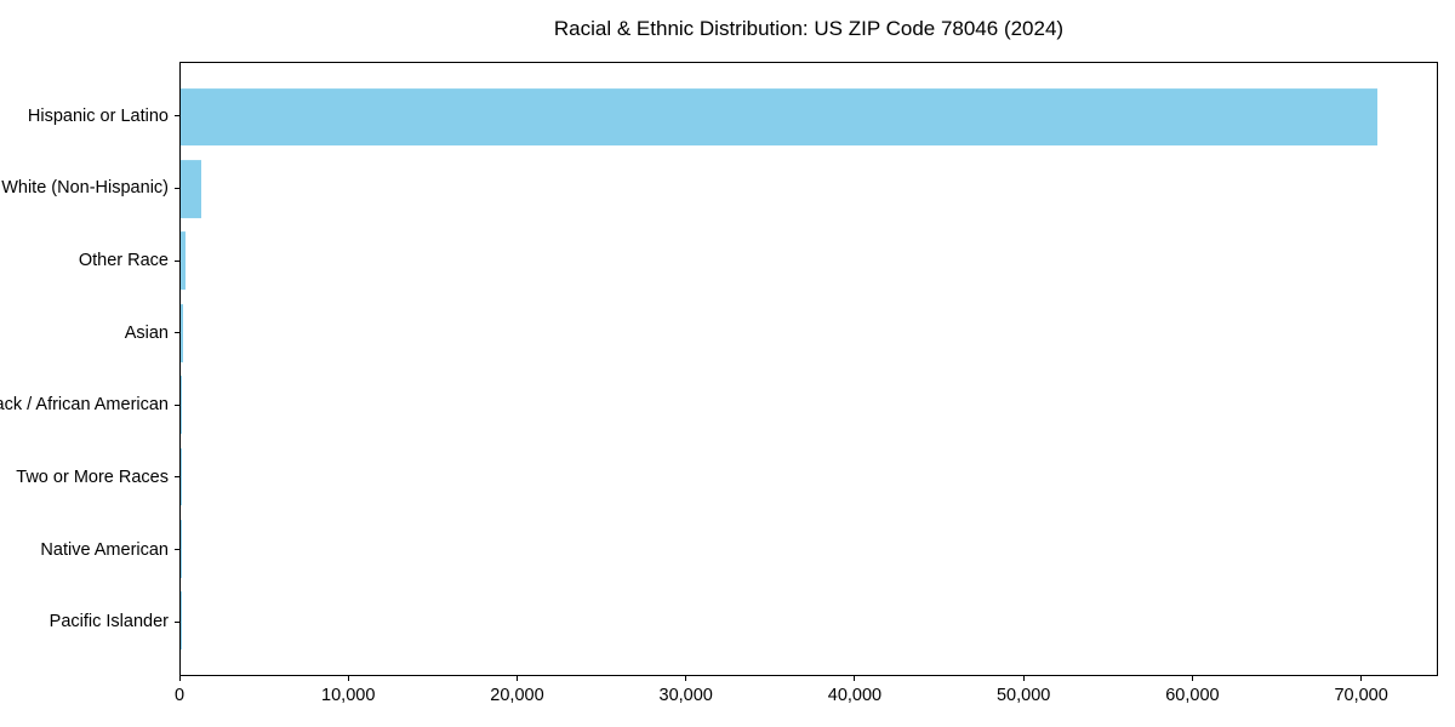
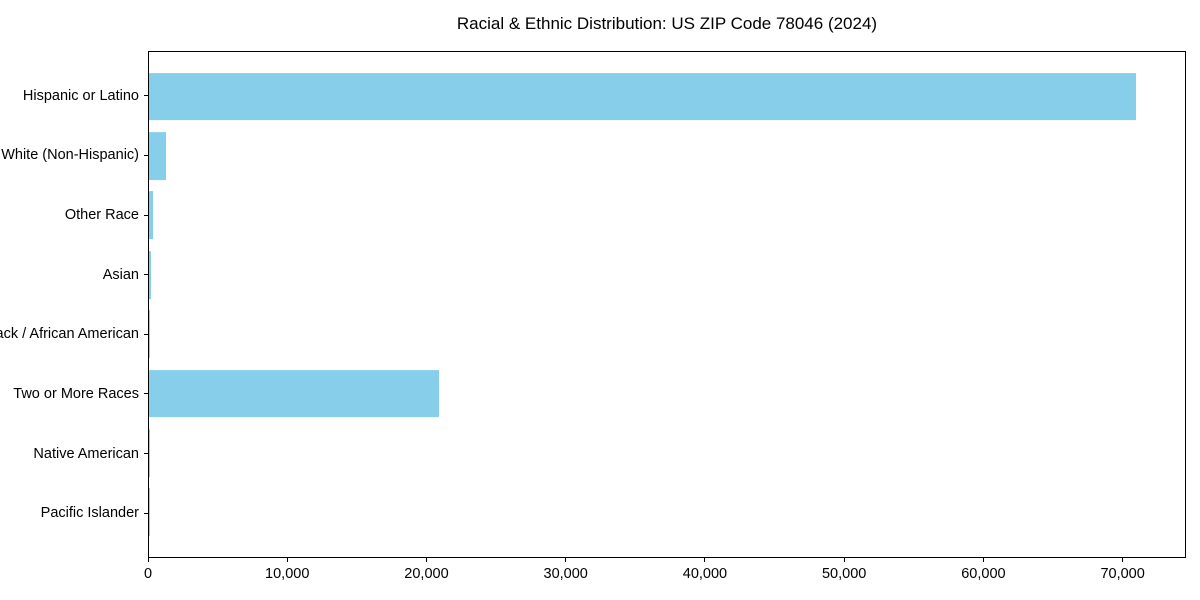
Two or More Races: 100 -> 20900
